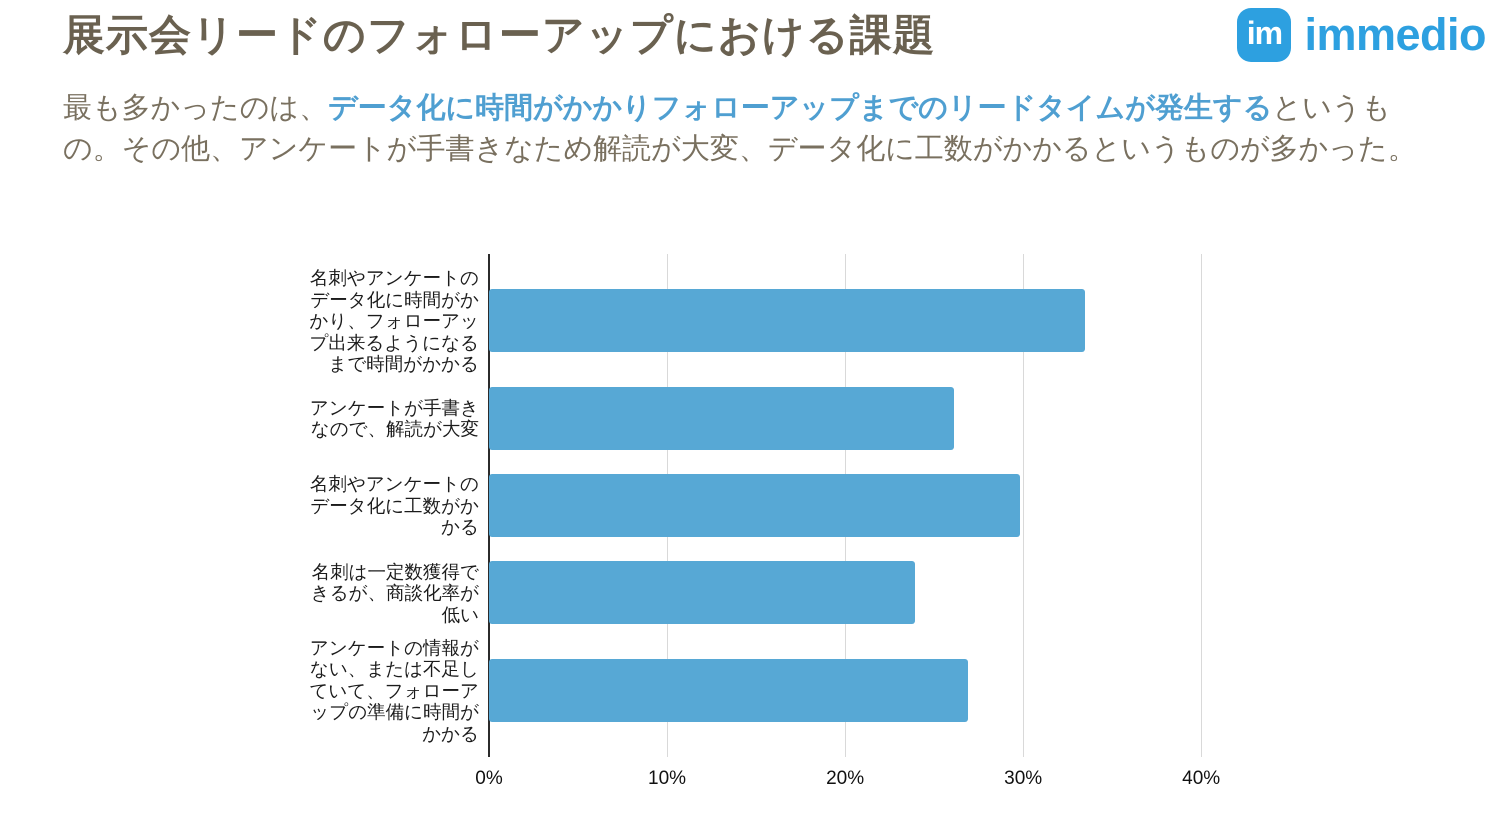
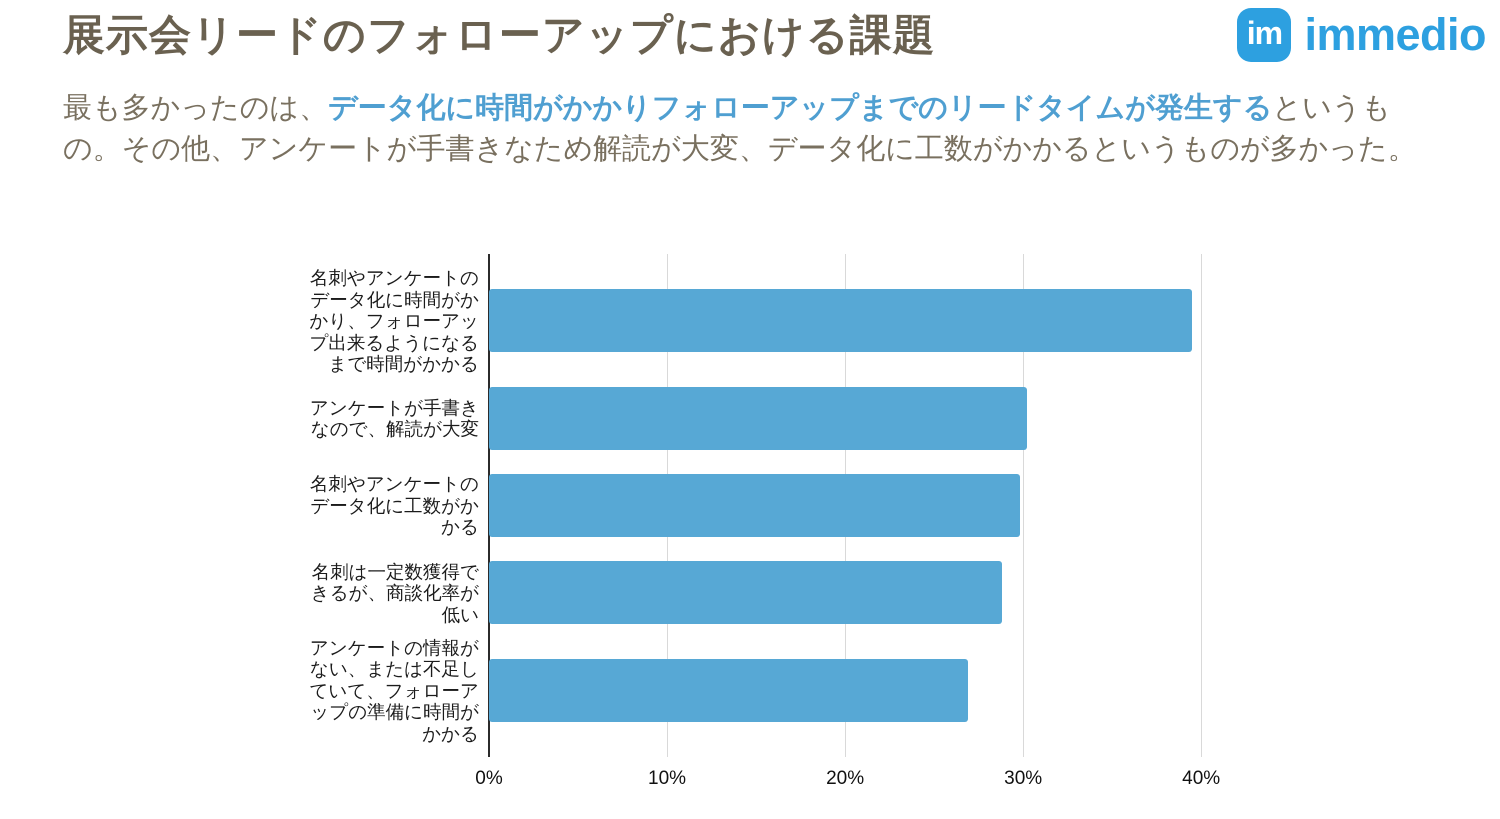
名刺やアンケートの データ化に時間がか かり、フォローアッ プ出来るようになる まで時間がかかる: 33.5% -> 39.5%
アンケートが手書き なので、解読が大変: 26.1% -> 30.2%
名刺は一定数獲得で きるが、商談化率が 低い: 23.9% -> 28.8%
